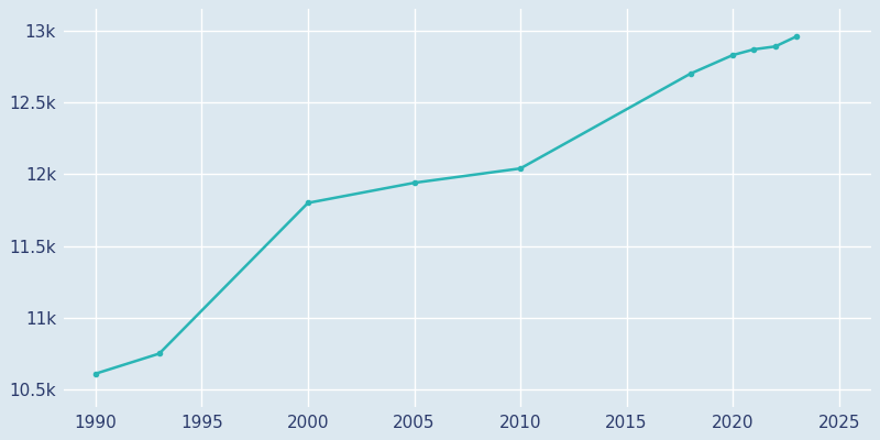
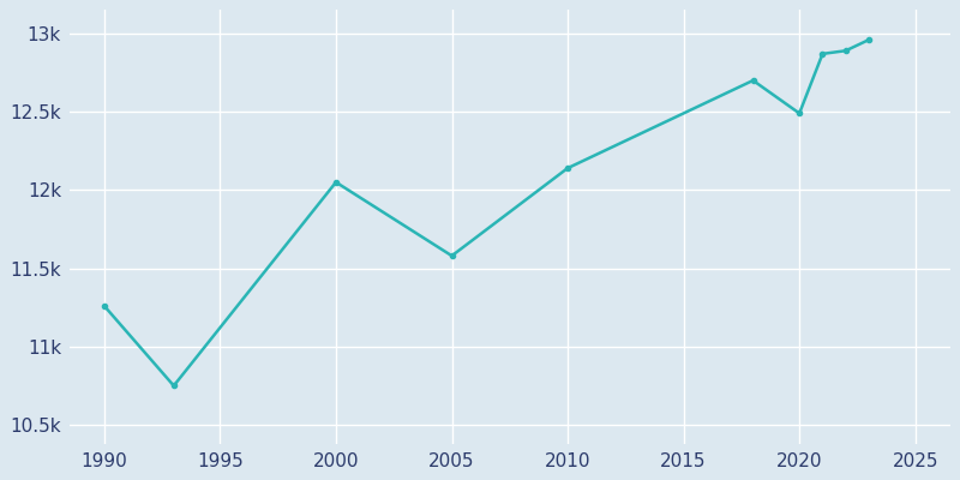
1990: 10.61k -> 11.26k
2000: 11.80k -> 12.05k
2005: 11.94k -> 11.58k
2010: 12.04k -> 12.14k
2020: 12.83k -> 12.49k
